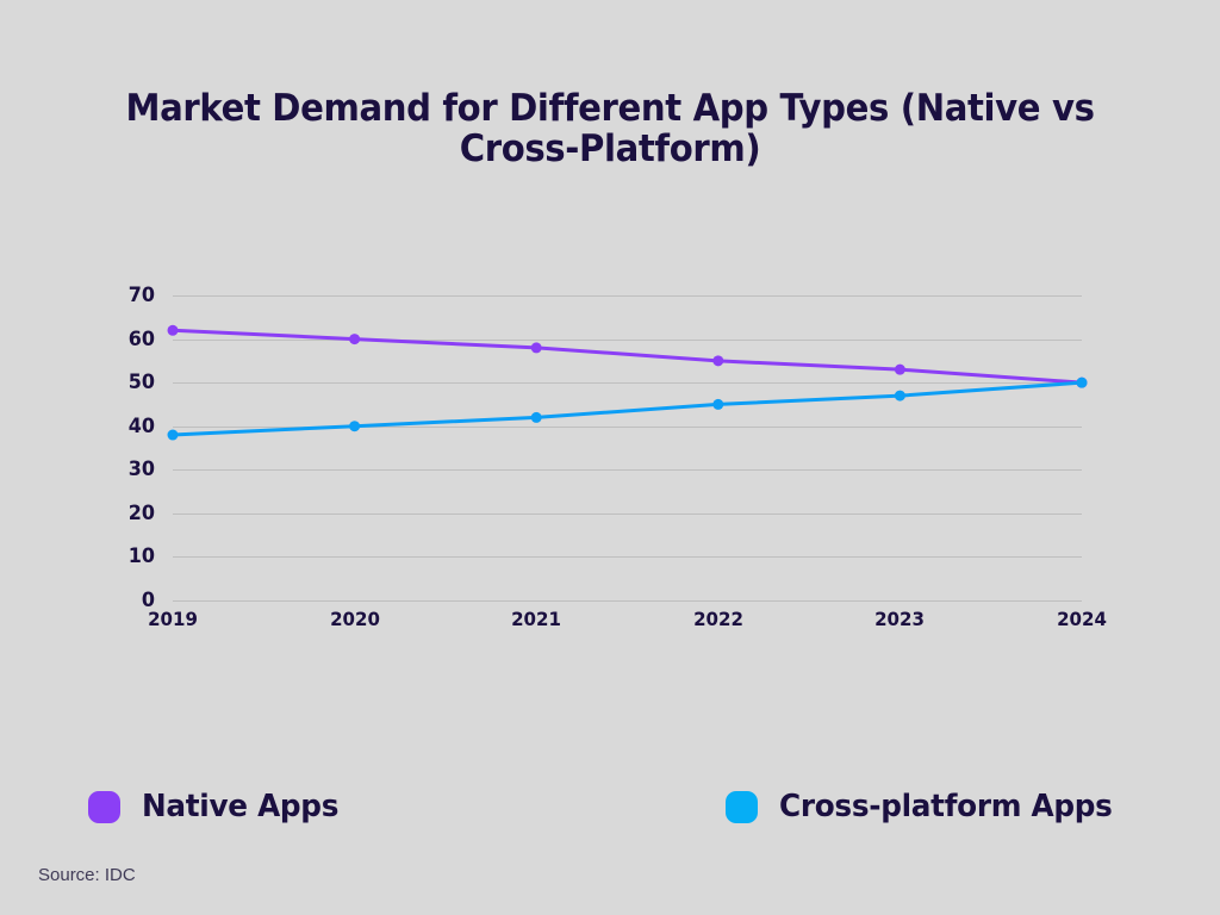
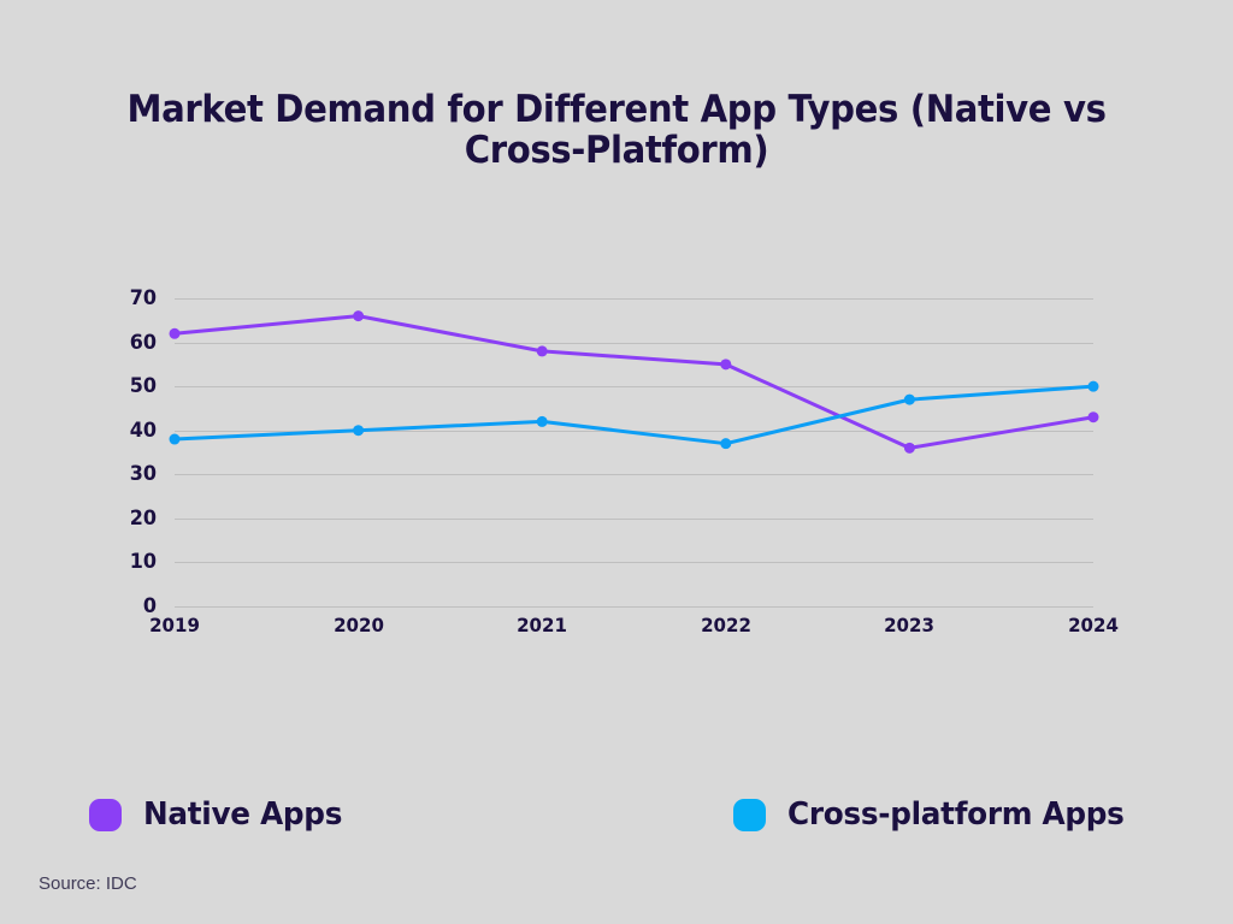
Native Apps/2020: 60 -> 66
Cross-platform Apps/2022: 45 -> 37
Native Apps/2023: 53 -> 36
Native Apps/2024: 50 -> 43
